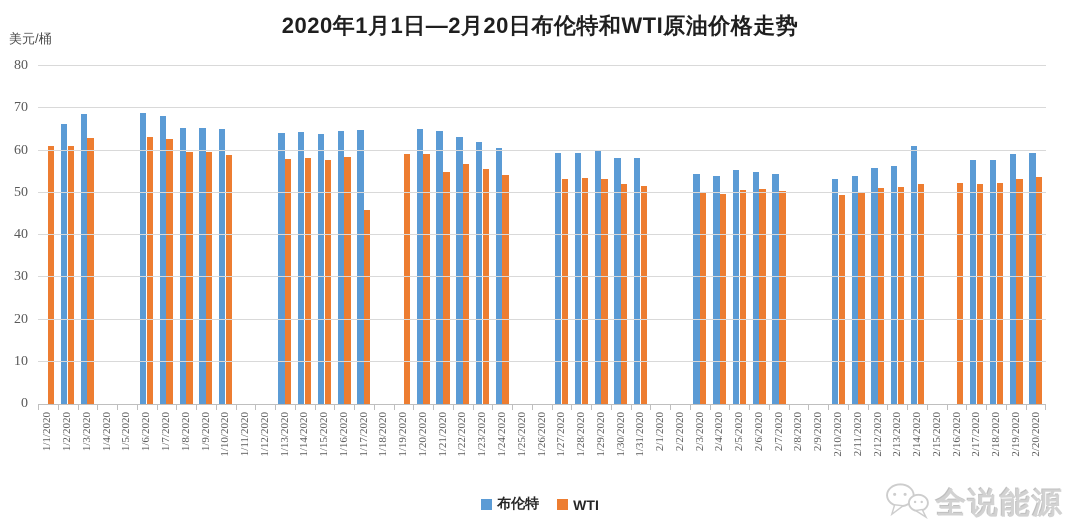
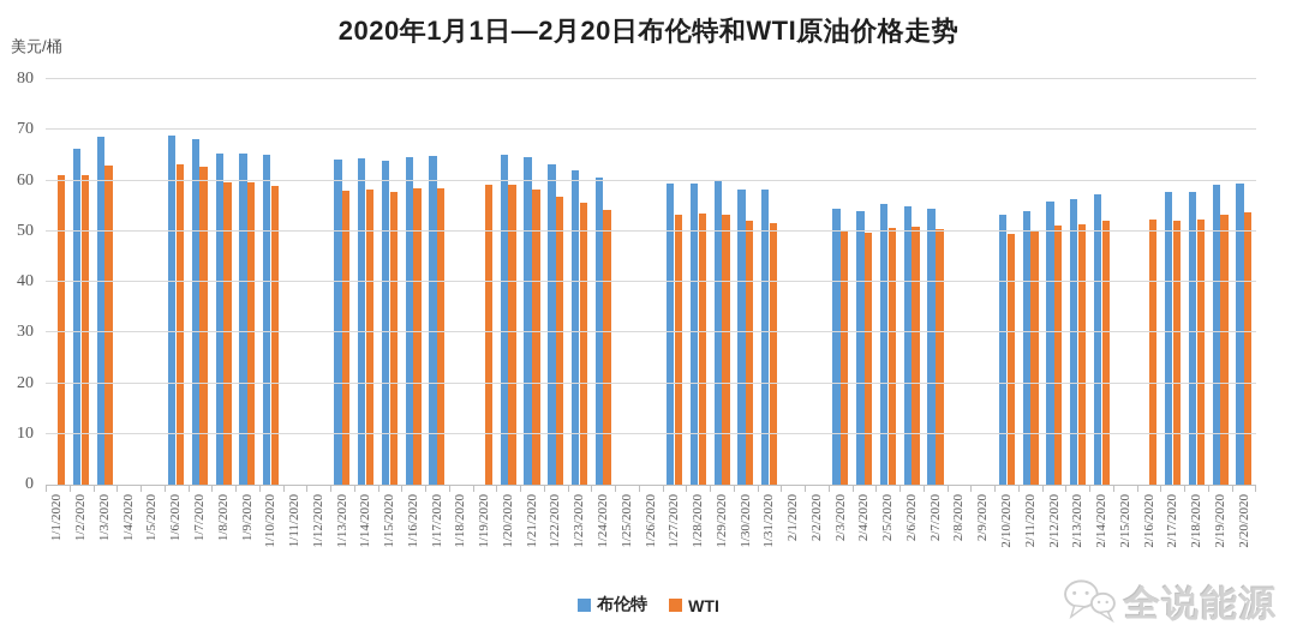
WTI/1/17/2020: 46 -> 59
WTI/1/21/2020: 55 -> 58
布伦特/2/14/2020: 61 -> 57
